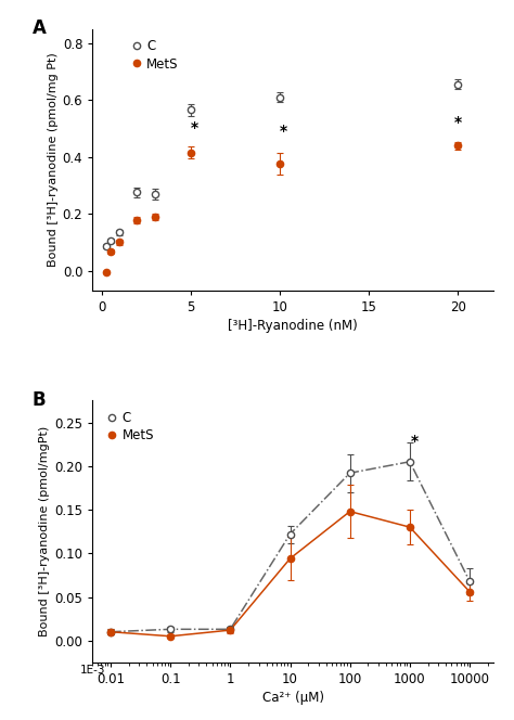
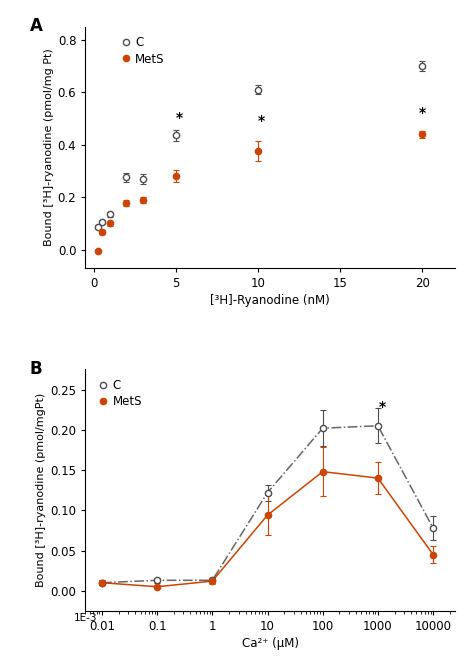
C/5: 0.565 -> 0.435
MetS/5: 0.415 -> 0.280
C/20: 0.655 -> 0.700
C/100: 0.192 -> 0.202
MetS/1000: 0.130 -> 0.140
C/10000: 0.068 -> 0.078
MetS/10000: 0.056 -> 0.045
